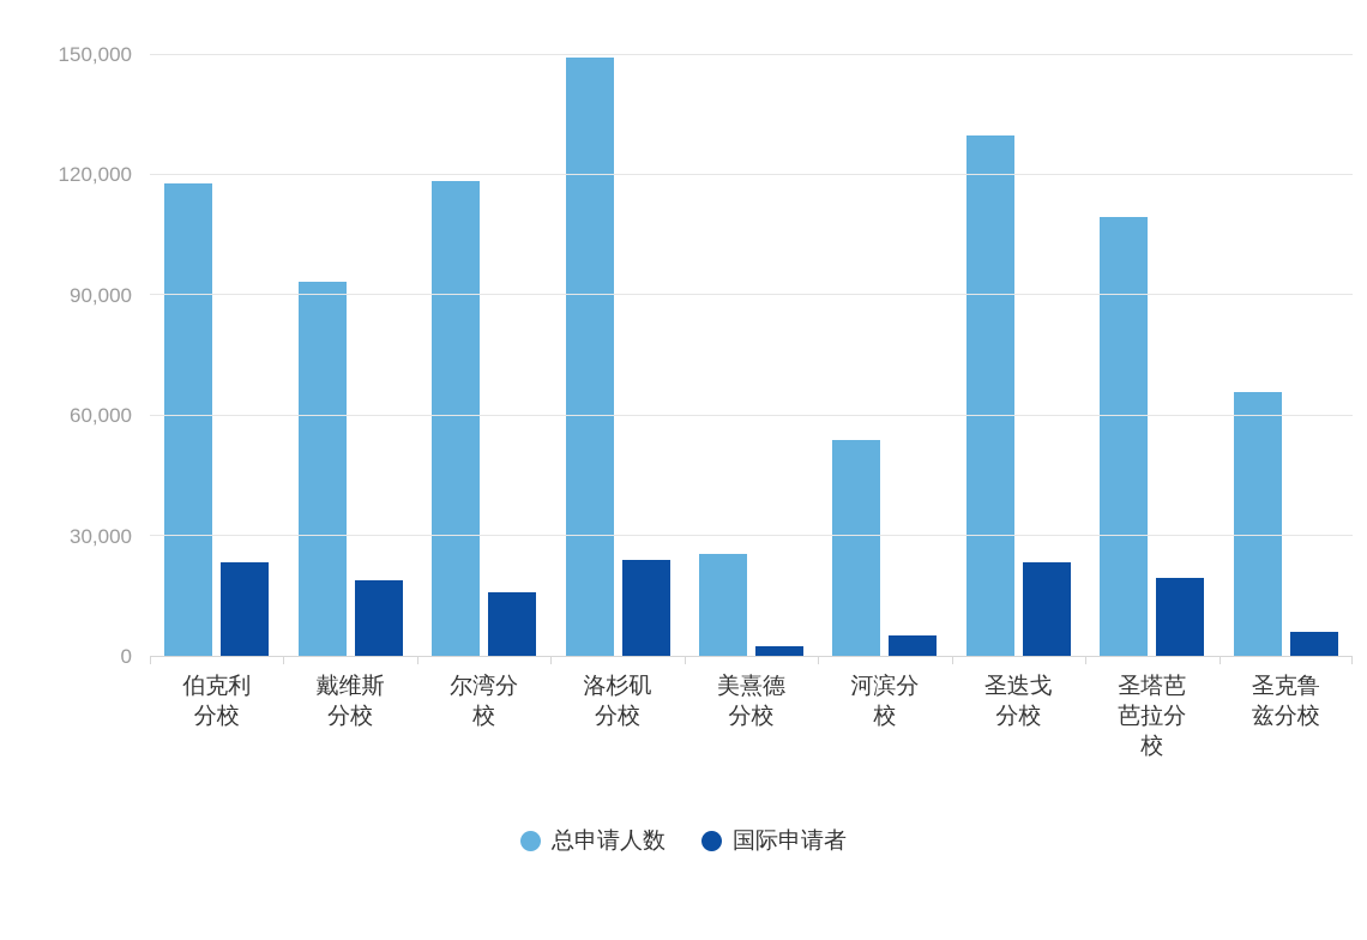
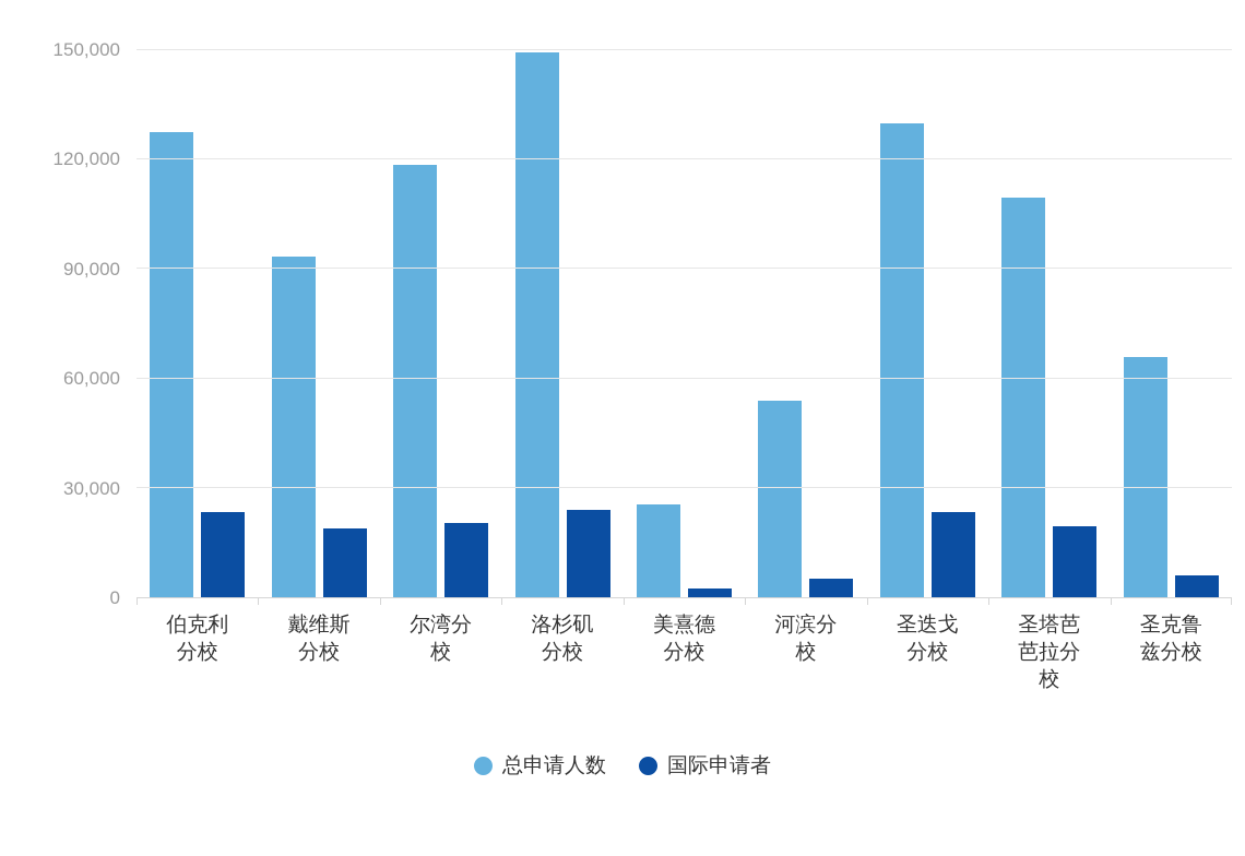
总申请人数/伯克利分校: 118000 -> 128000
国际申请者/尔湾分校: 16000 -> 20000
